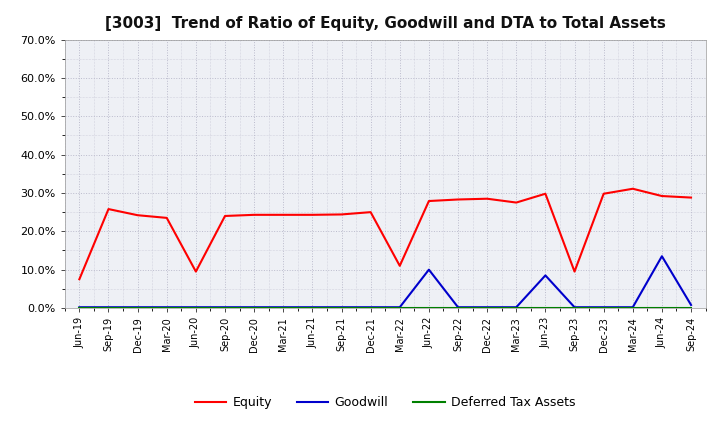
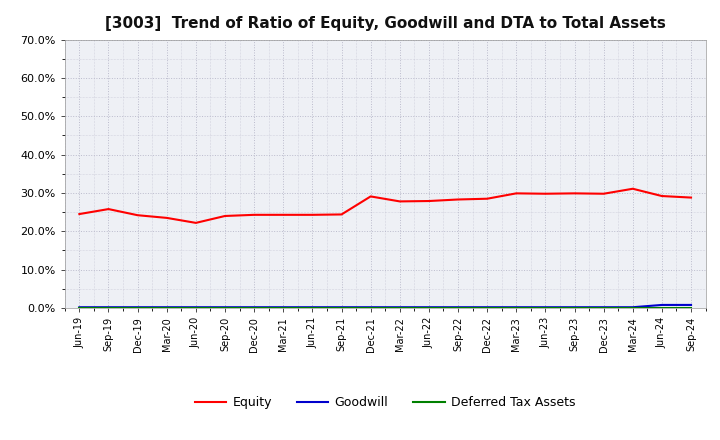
Equity/Jun-19: 7.5% -> 24.5%
Equity/Jun-20: 9.5% -> 22.2%
Equity/Dec-21: 25.0% -> 29.1%
Equity/Mar-22: 11.0% -> 27.8%
Goodwill/Jun-22: 10.0% -> 0.2%
Equity/Mar-23: 27.5% -> 29.9%
Goodwill/Jun-23: 8.5% -> 0.2%
Equity/Sep-23: 9.5% -> 29.9%
Goodwill/Jun-24: 13.5% -> 0.8%
